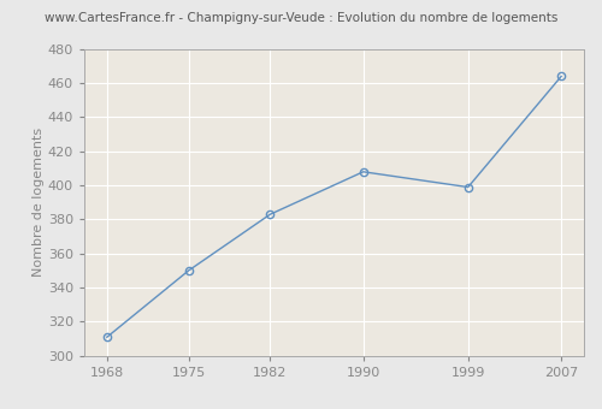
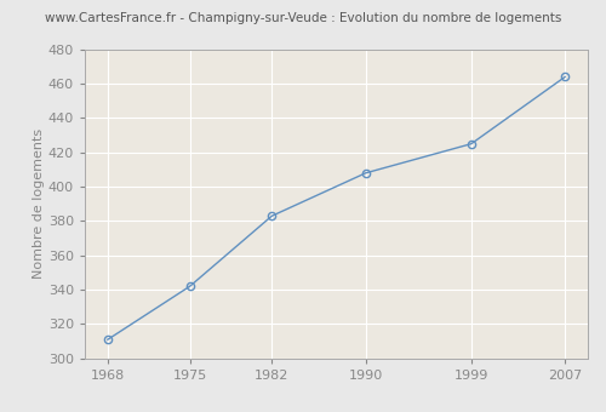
1975: 350 -> 342
1999: 399 -> 425
